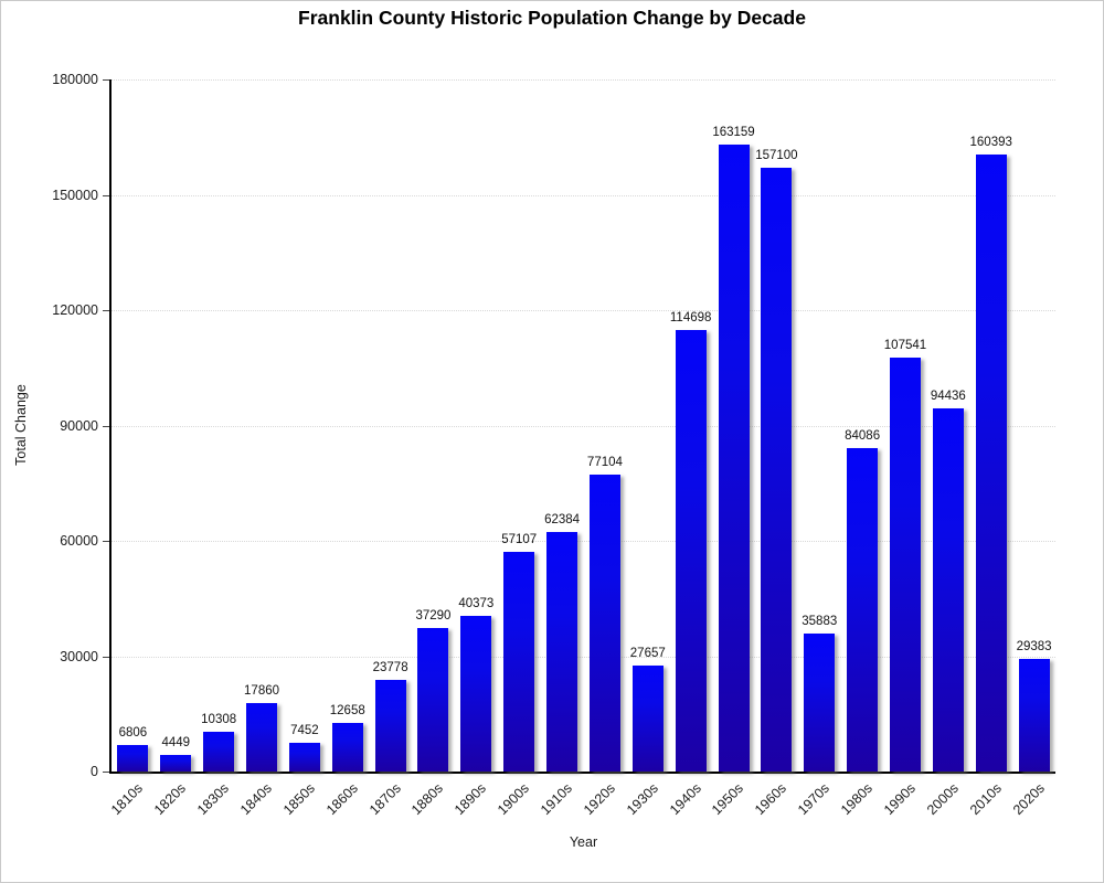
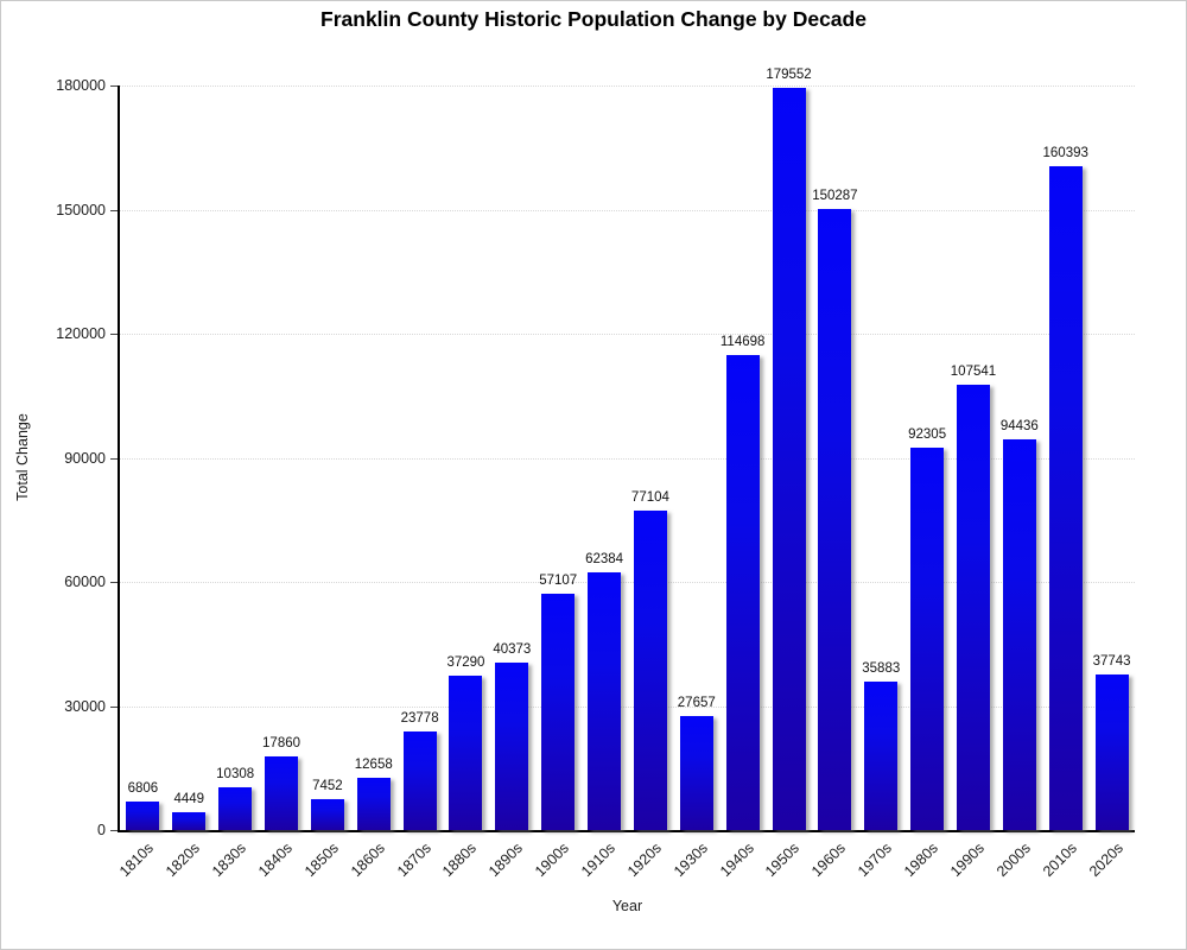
1950s: 163159 -> 179552
1960s: 157100 -> 150287
1980s: 84086 -> 92305
2020s: 29383 -> 37743
